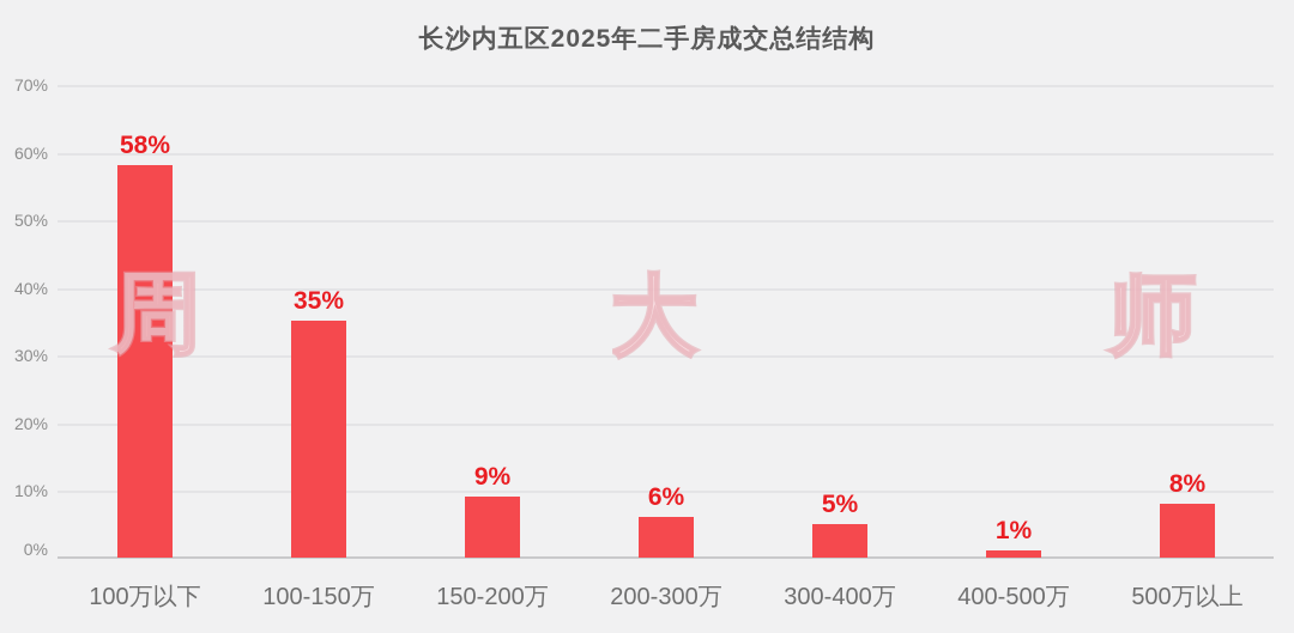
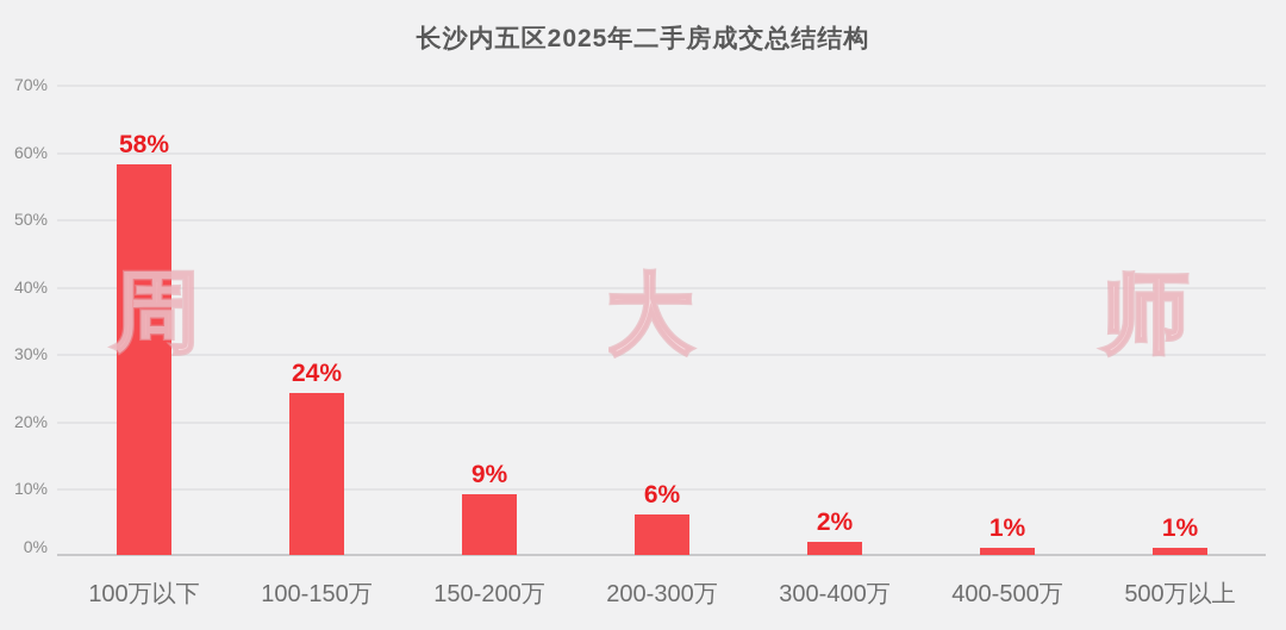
100-150万: 35% -> 24%
300-400万: 5% -> 2%
500万以上: 8% -> 1%
